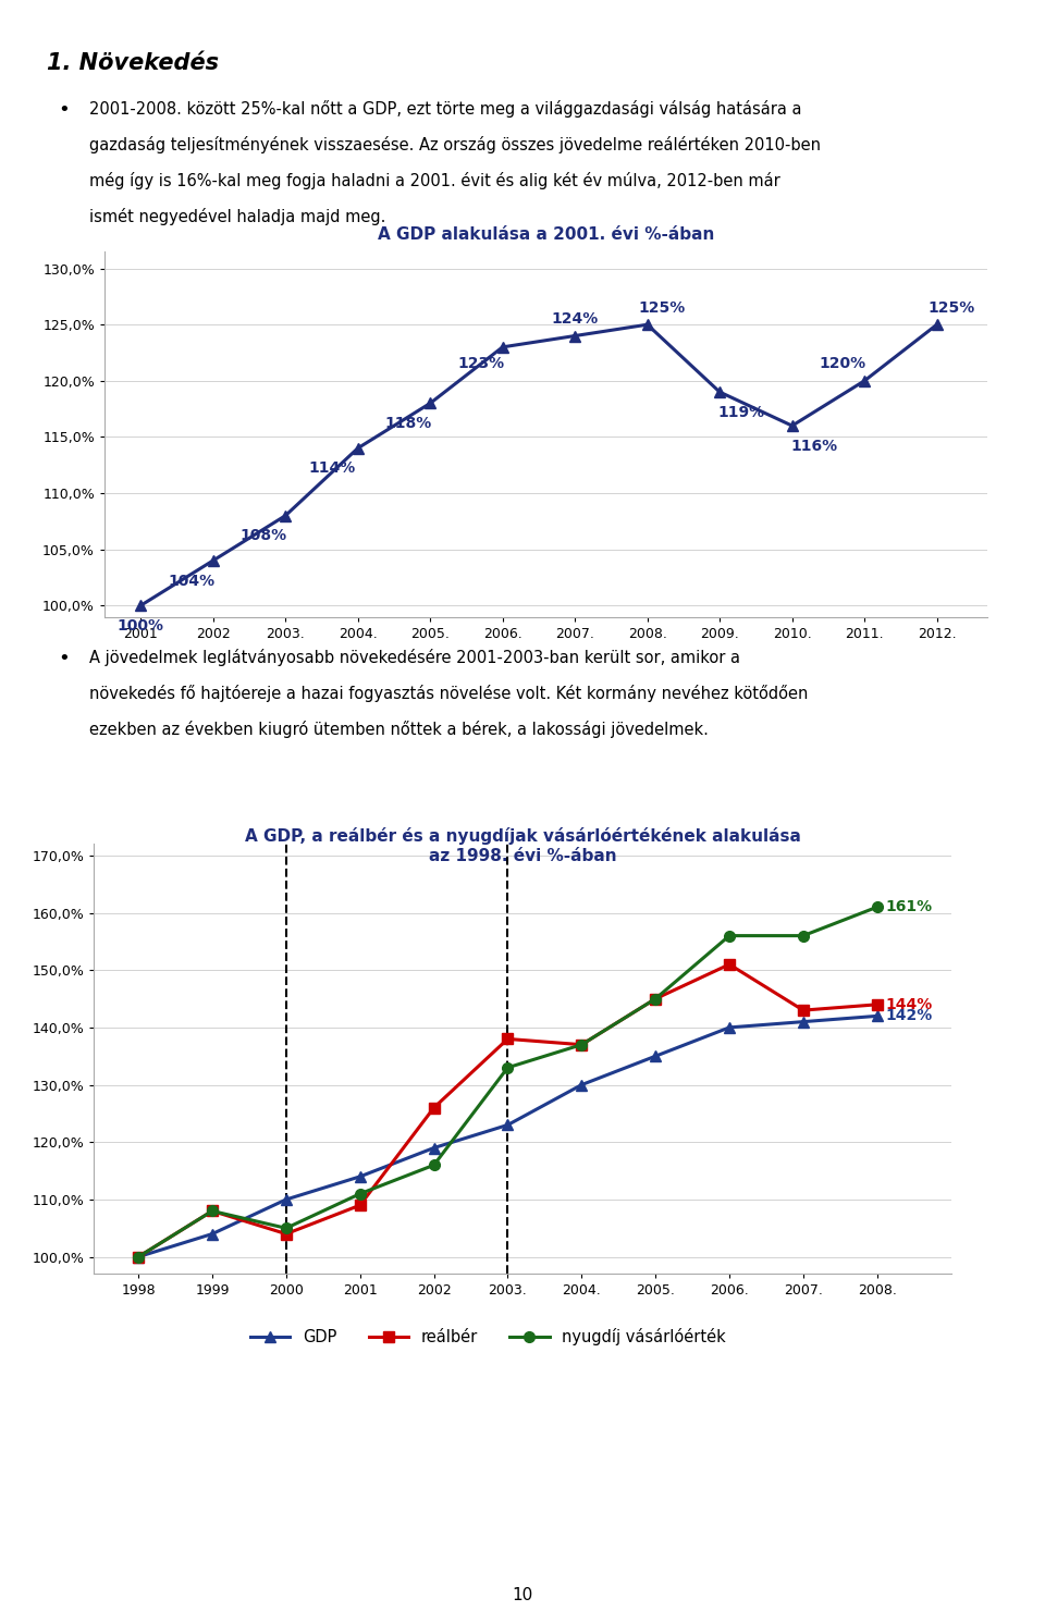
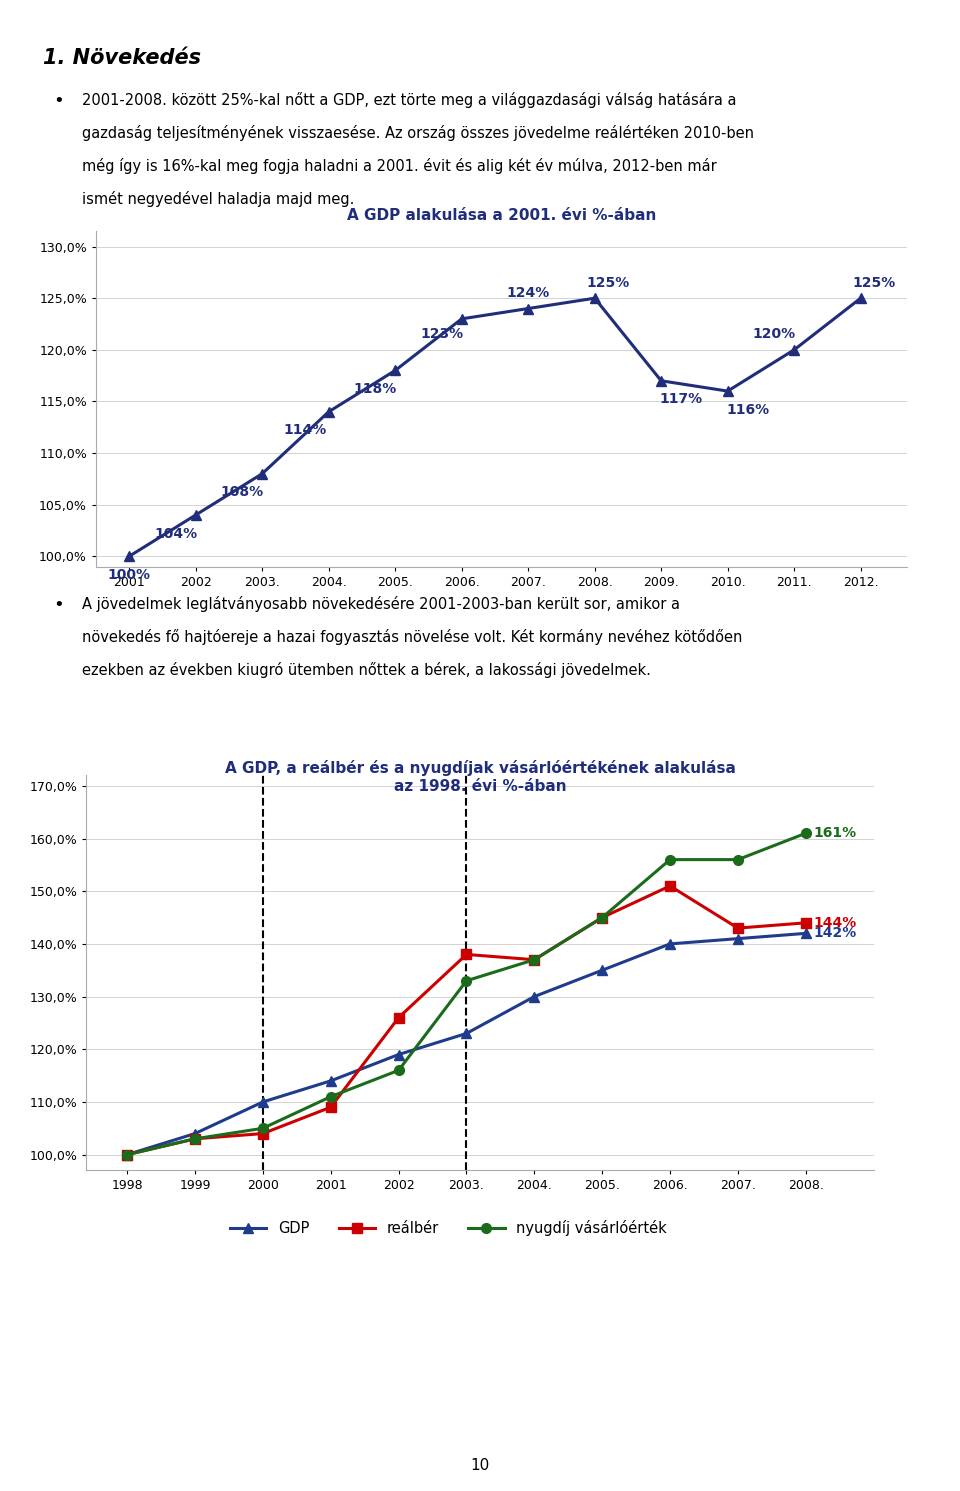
A GDP alakulása a 2001. évi %-ában/2009.: 119% -> 117%
reálbér/1999: 108% -> 103%
nyugdíj vásárlóérték/1999: 108% -> 103%
